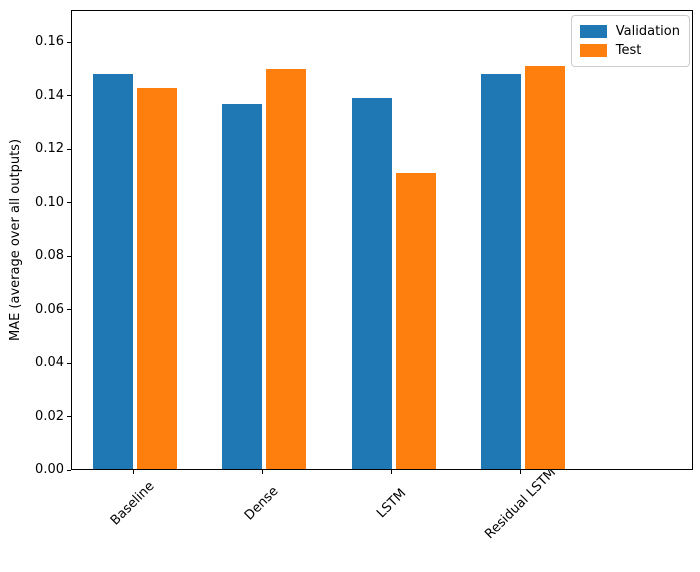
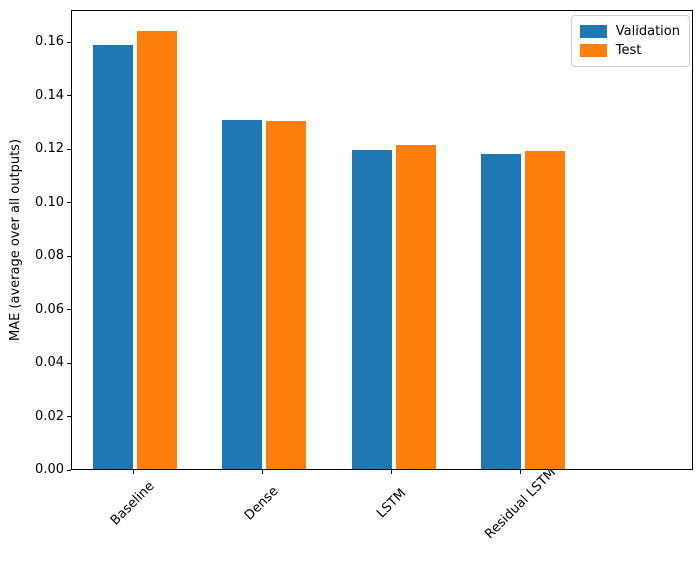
Validation/Baseline: 0.148 -> 0.159
Test/Baseline: 0.143 -> 0.164
Validation/Dense: 0.137 -> 0.131
Test/Dense: 0.150 -> 0.131
Validation/LSTM: 0.139 -> 0.120
Test/LSTM: 0.111 -> 0.121
Validation/Residual LSTM: 0.148 -> 0.118
Test/Residual LSTM: 0.151 -> 0.119
